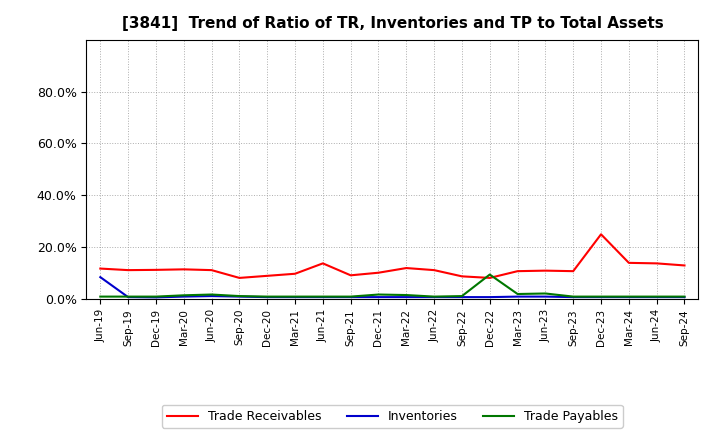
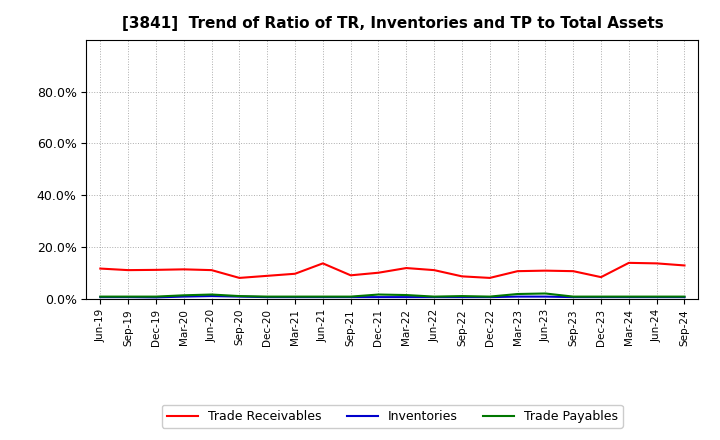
Inventories/Jun-19: 8.5% -> 0.8%
Trade Payables/Dec-22: 9.5% -> 1.0%
Trade Receivables/Dec-23: 25.0% -> 8.5%
